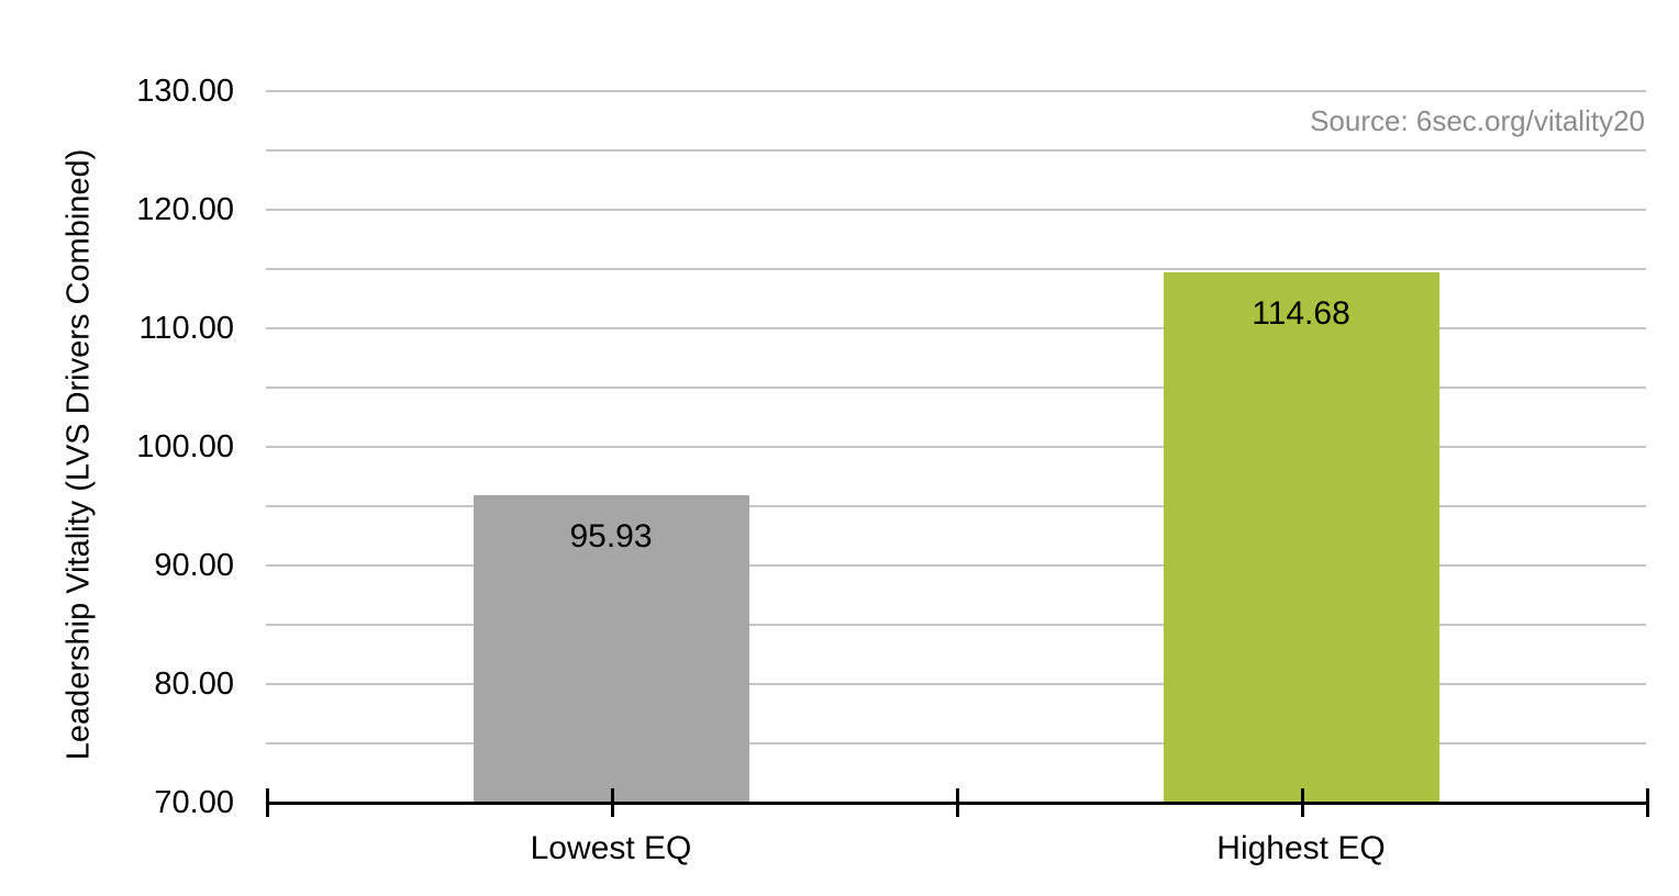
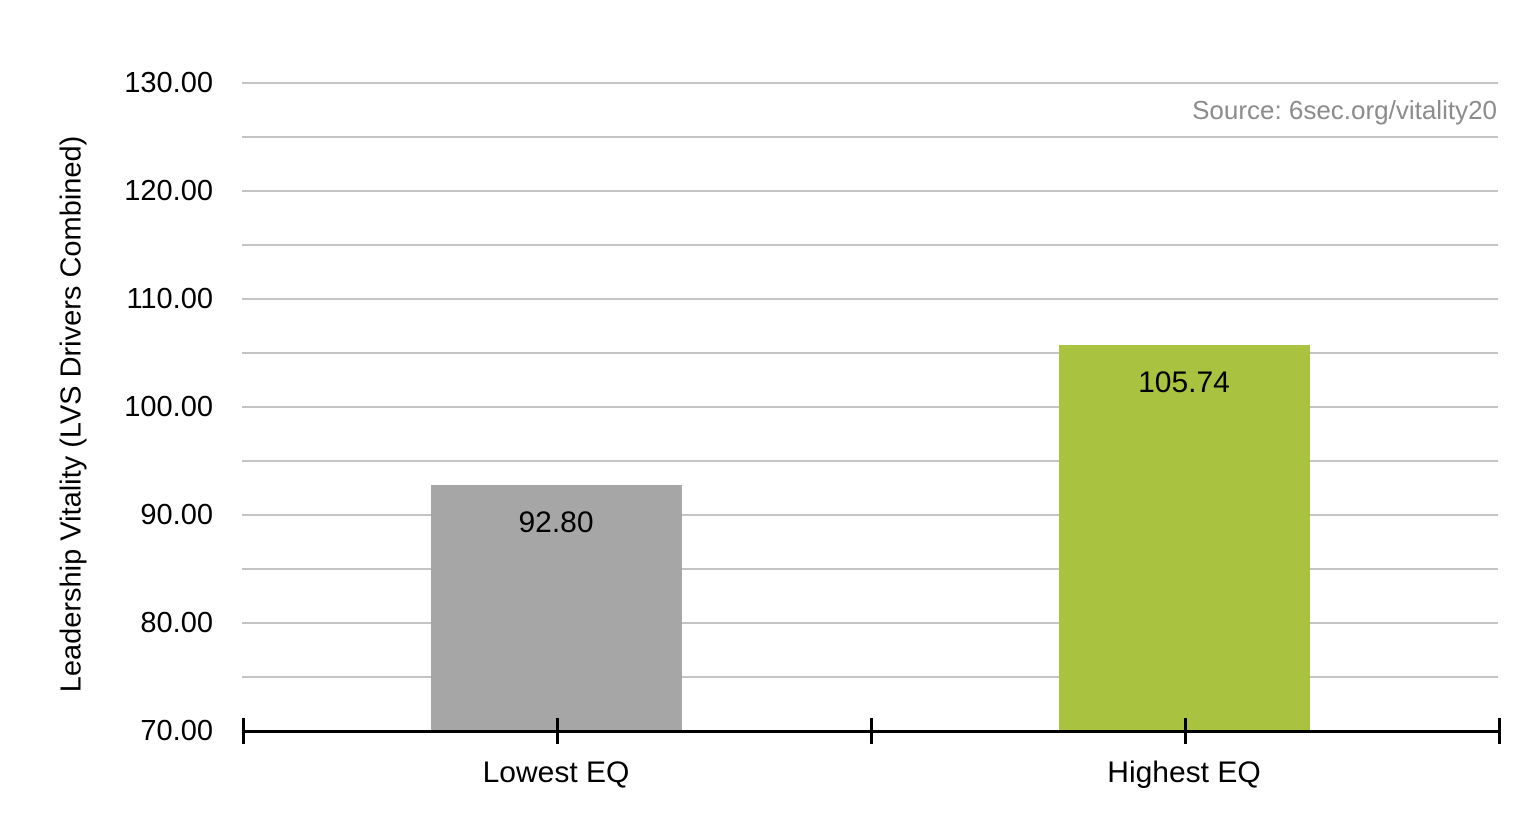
Lowest EQ: 95.93 -> 92.80
Highest EQ: 114.68 -> 105.74
